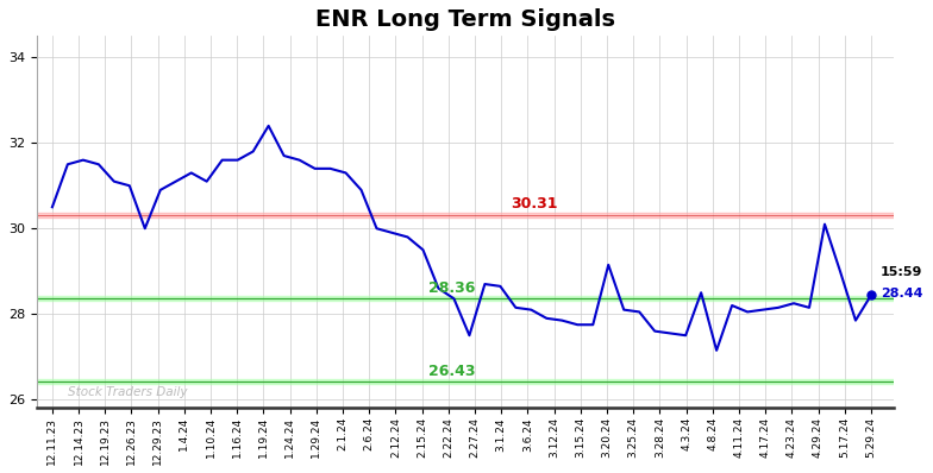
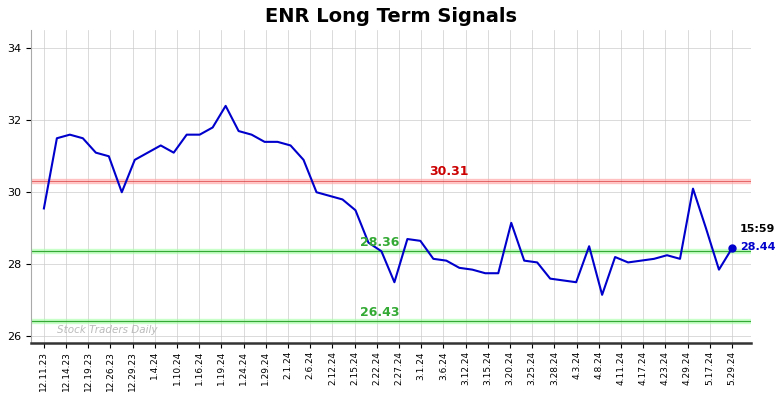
12.11.23: 30.50 -> 29.55
